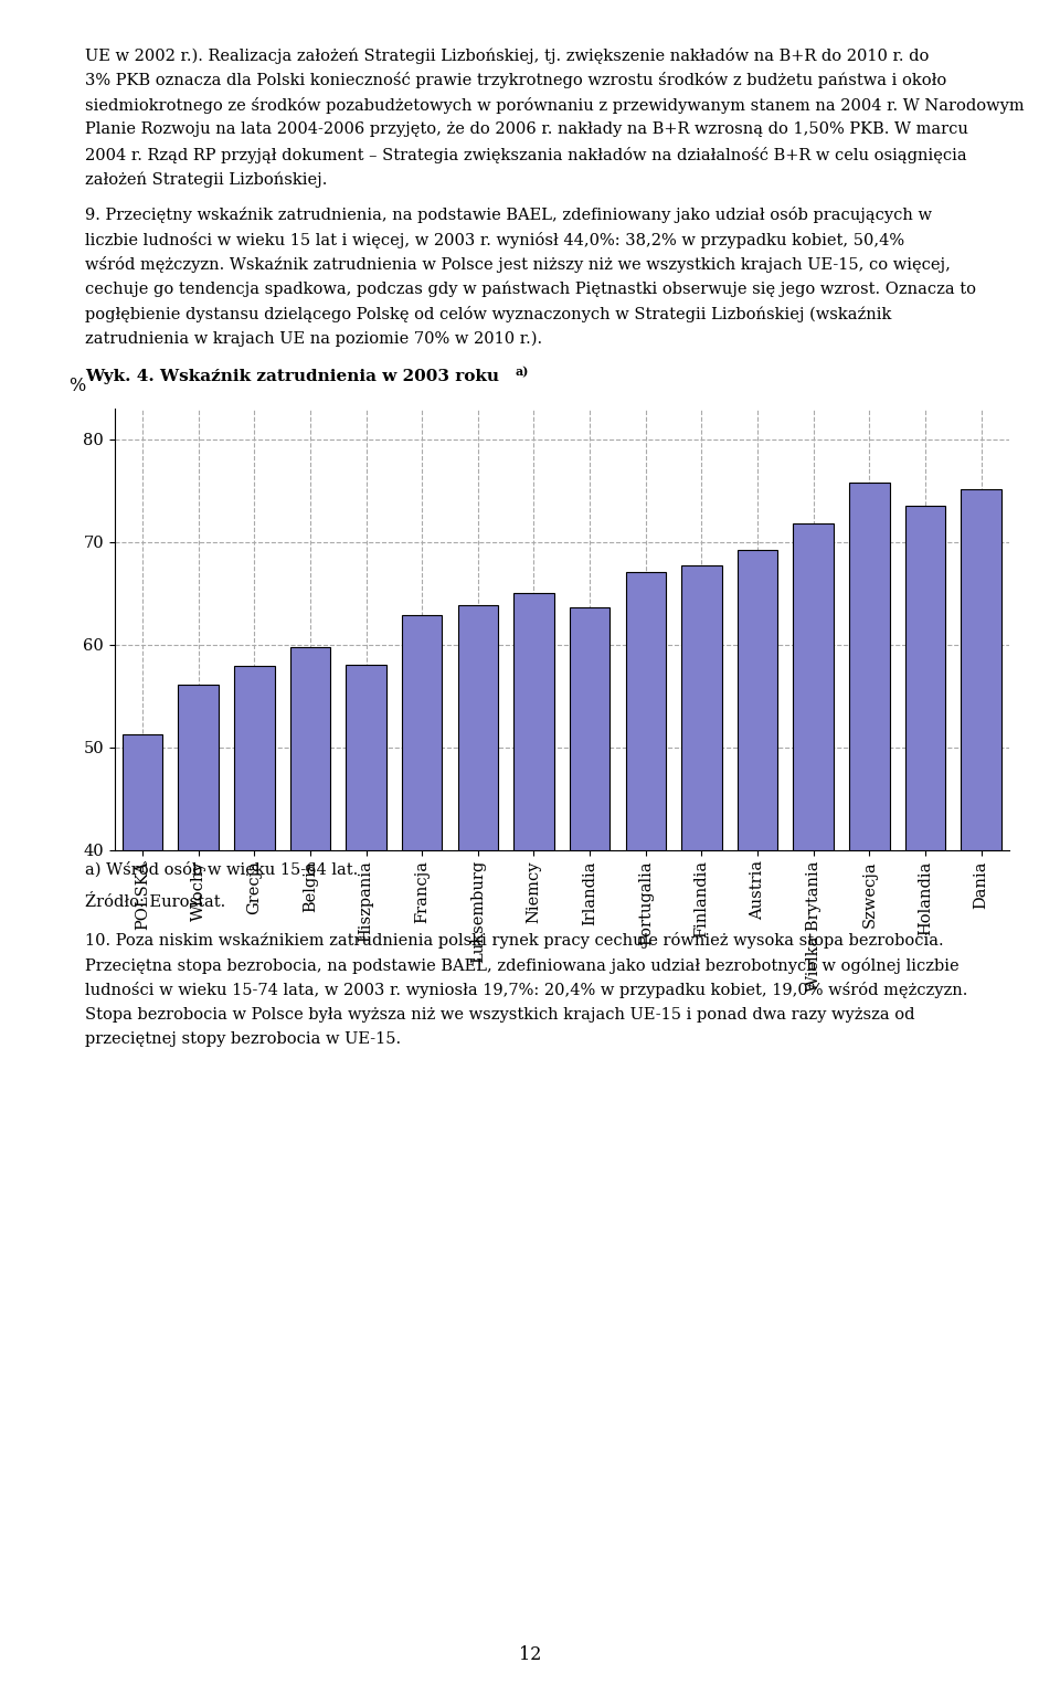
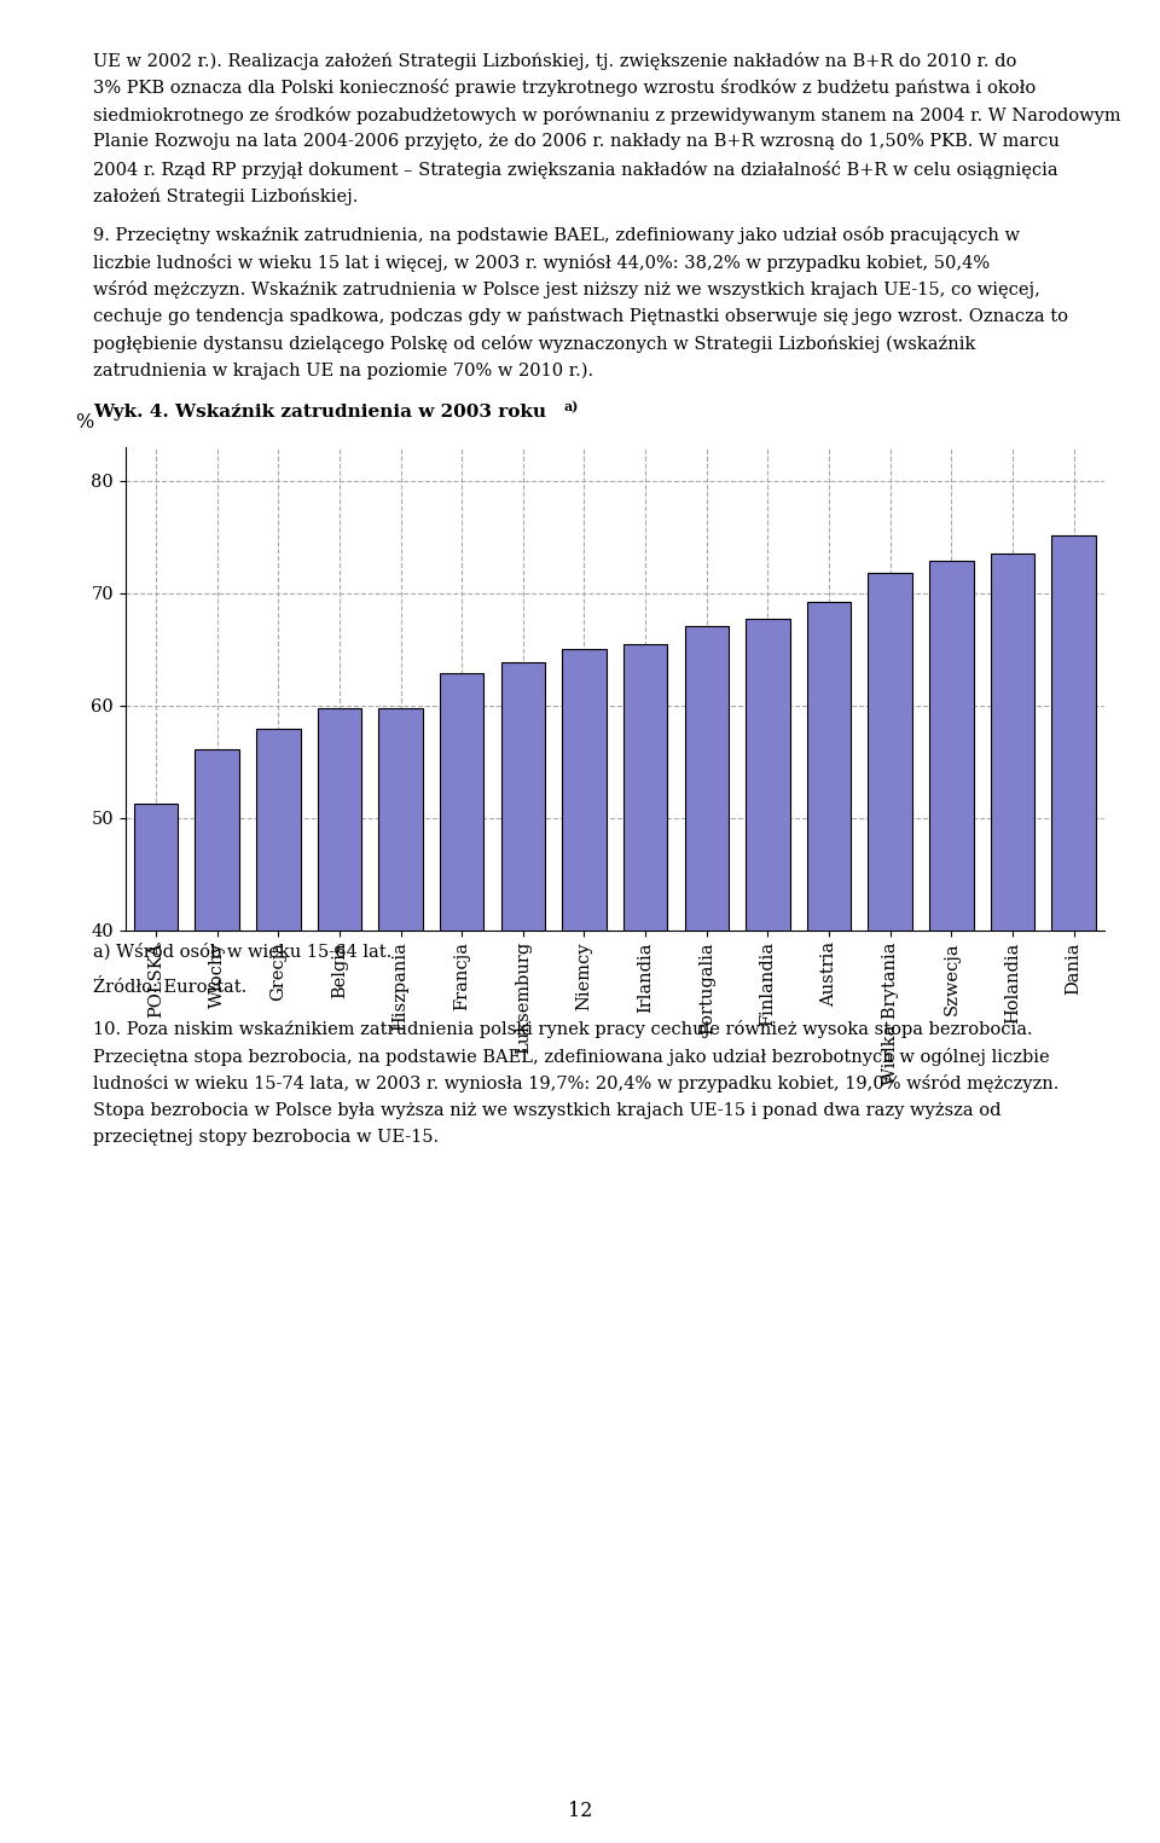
Hiszpania: 58.0 -> 59.8
Irlandia: 63.6 -> 65.5
Szwecja: 75.8 -> 72.9
